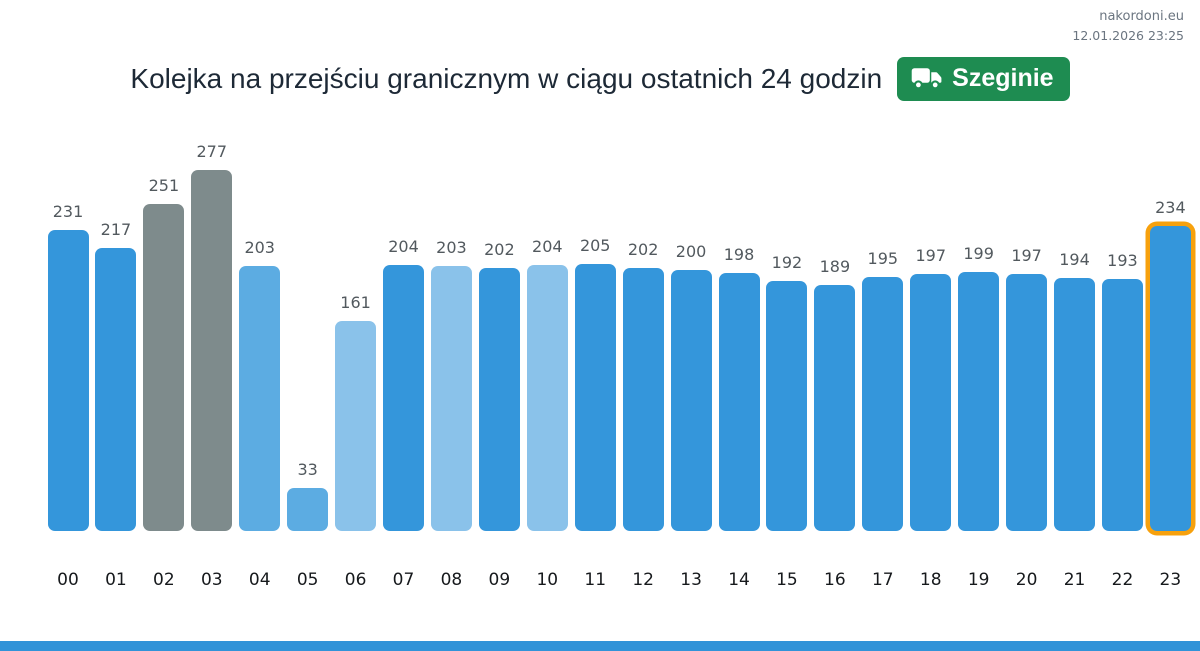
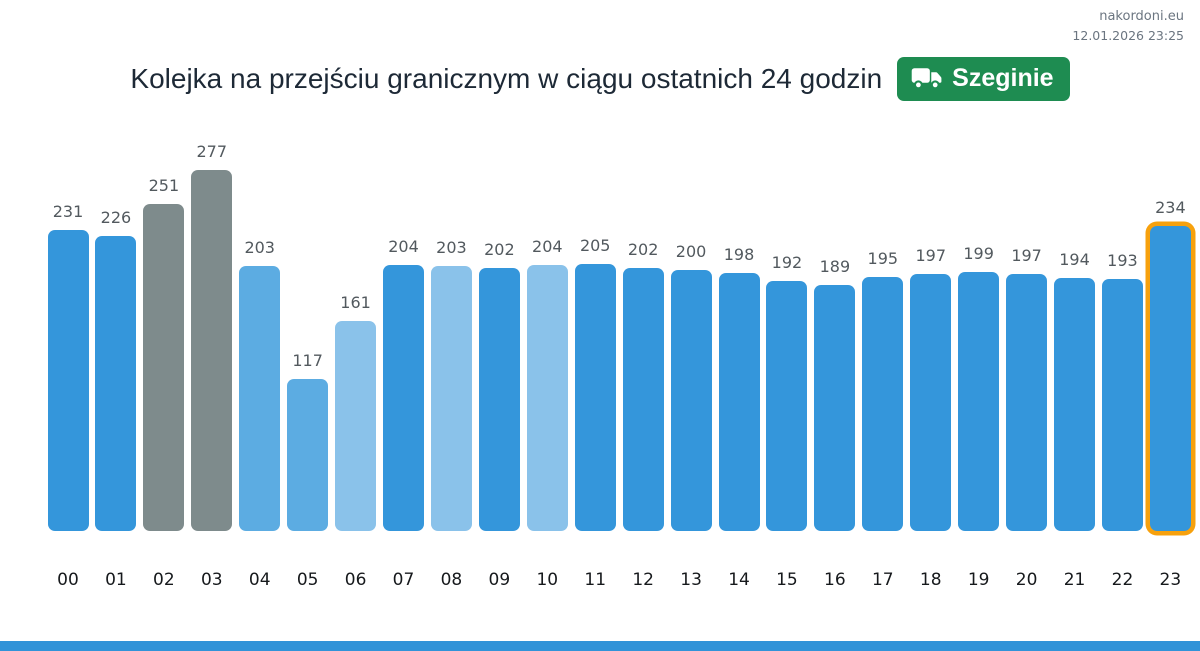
01: 217 -> 226
05: 33 -> 117
